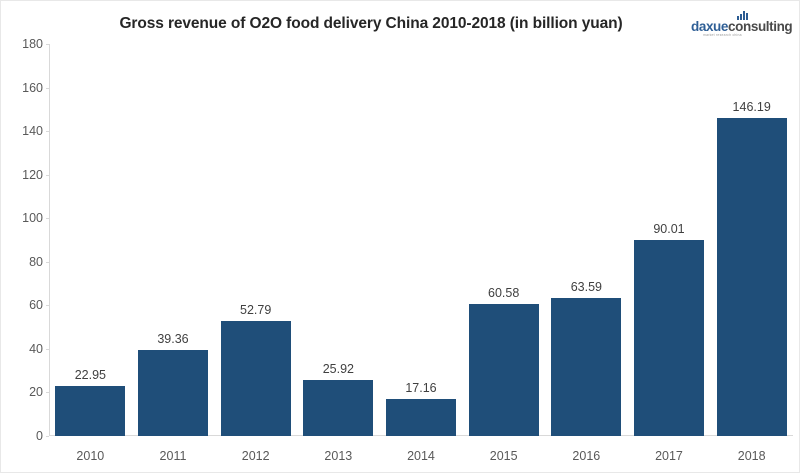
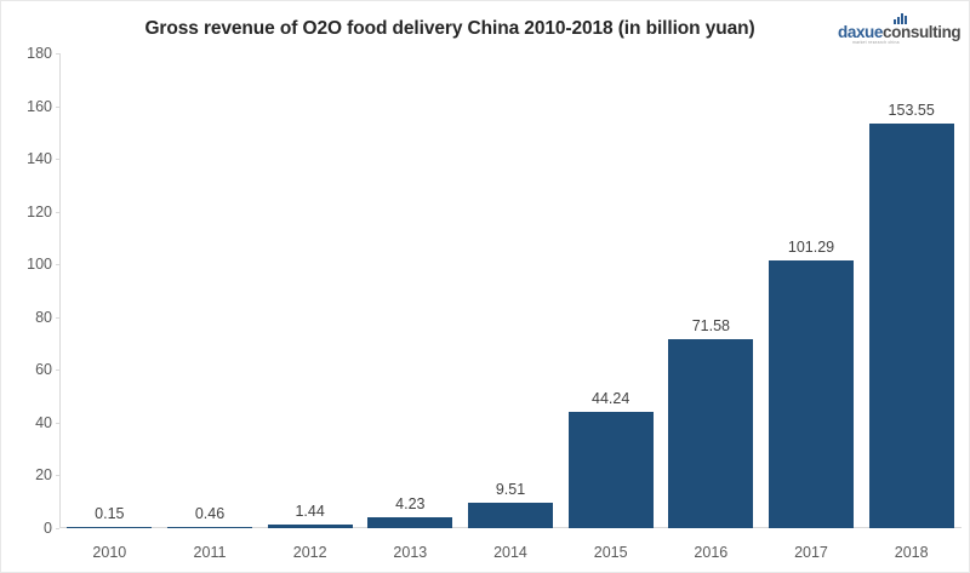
2010: 22.95 -> 0.15
2011: 39.36 -> 0.46
2012: 52.79 -> 1.44
2013: 25.92 -> 4.23
2014: 17.16 -> 9.51
2015: 60.58 -> 44.24
2016: 63.59 -> 71.58
2017: 90.01 -> 101.29
2018: 146.19 -> 153.55
